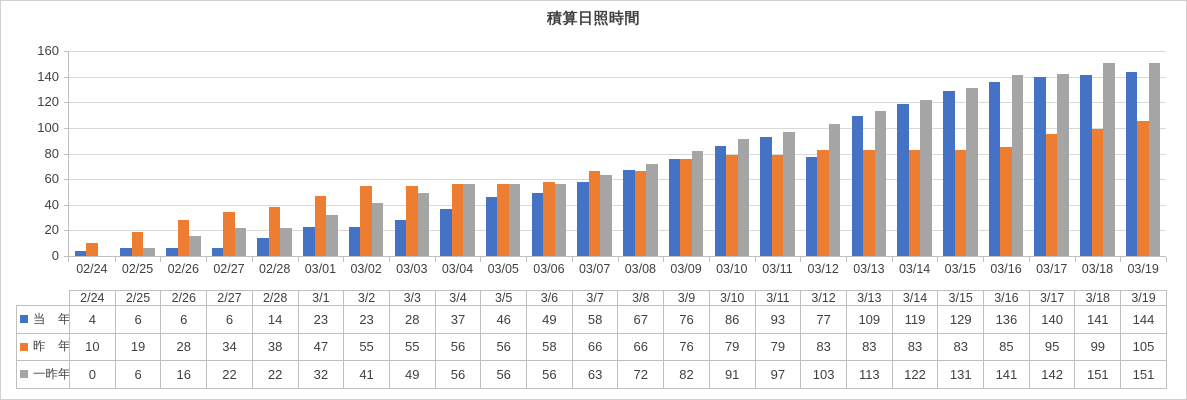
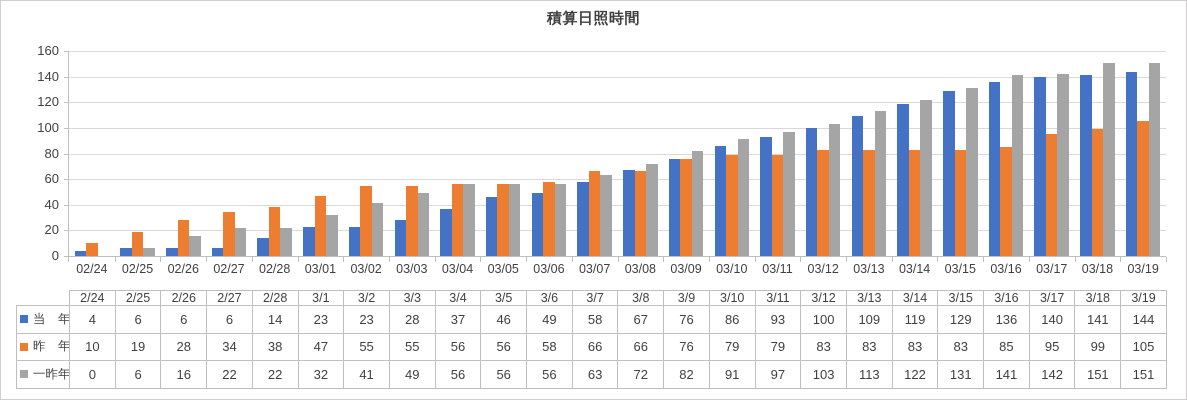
当 年/03/12: 77 -> 100
